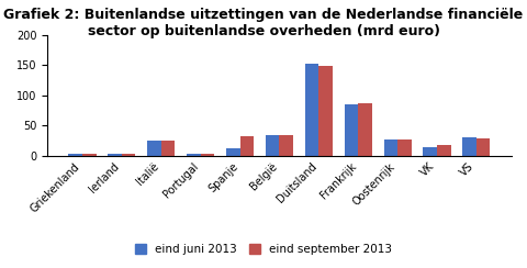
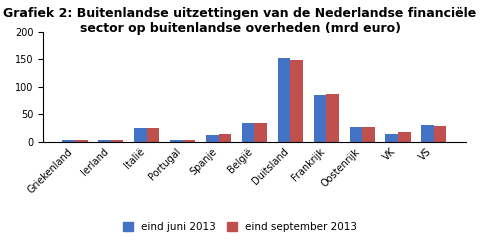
eind september 2013/Spanje: 32 -> 14
